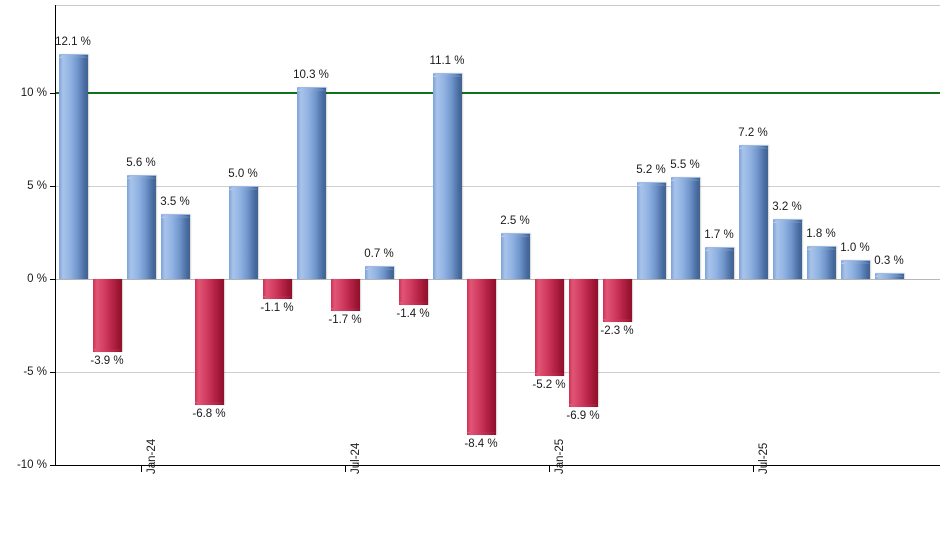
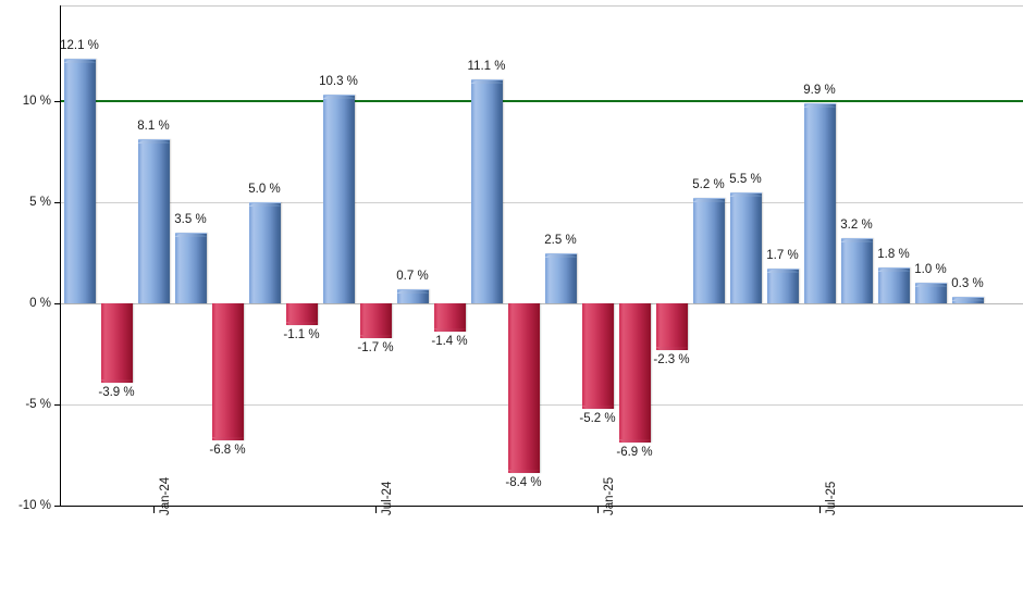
Jan-24: 5.6 -> 8.1
Jul-25: 7.2 -> 9.9
